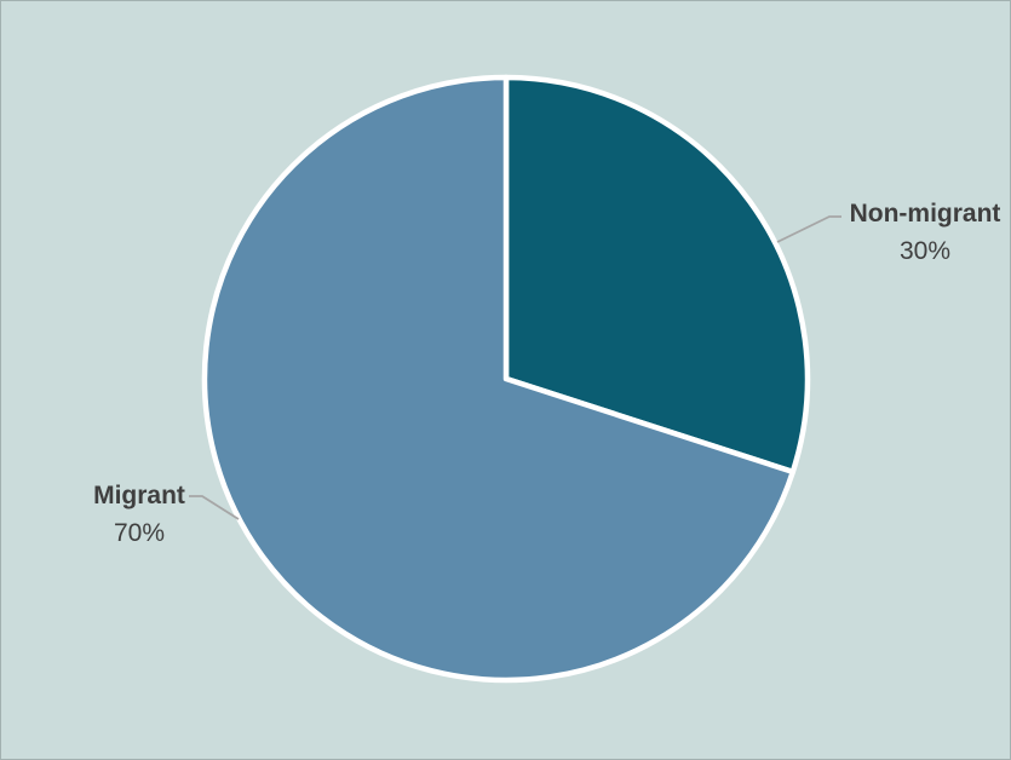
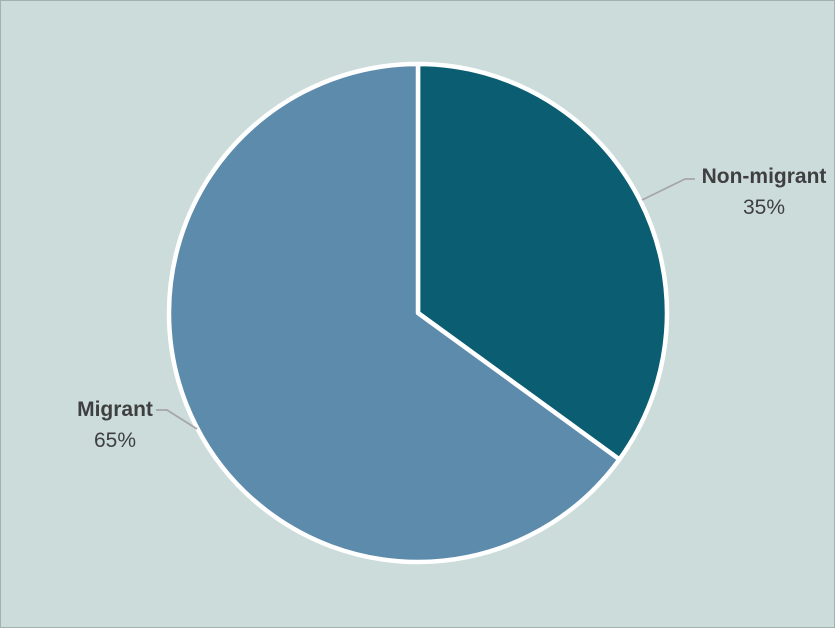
Non-migrant: 30% -> 35%
Migrant: 70% -> 65%
